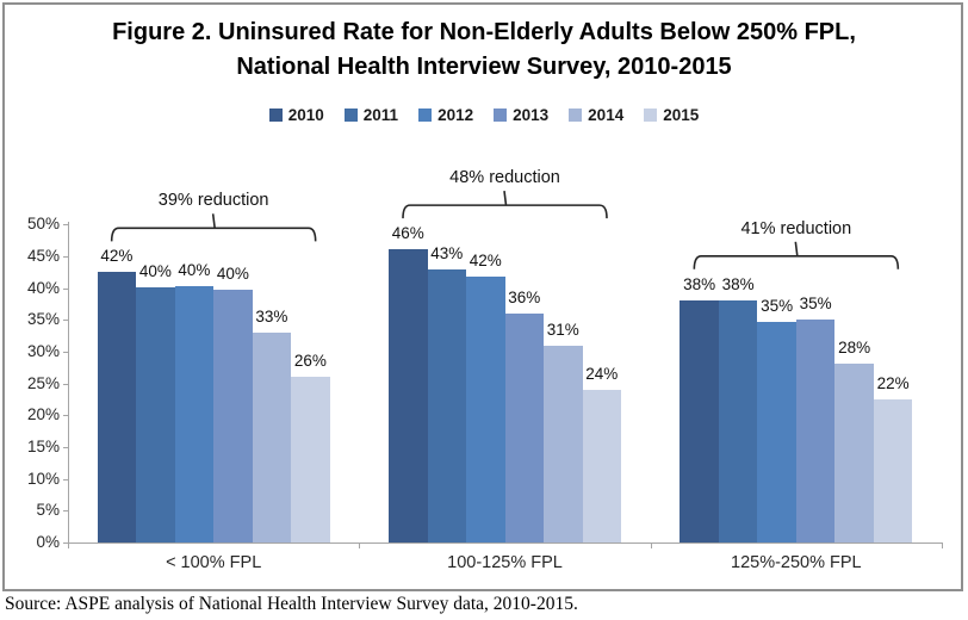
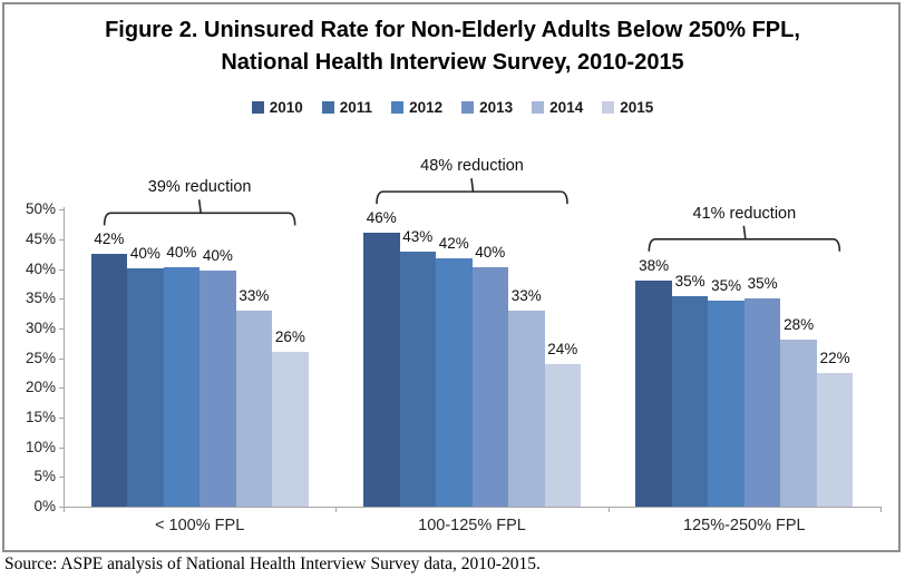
2013/100-125% FPL: 36% -> 40%
2014/100-125% FPL: 31% -> 33%
2011/125%-250% FPL: 38% -> 35%
